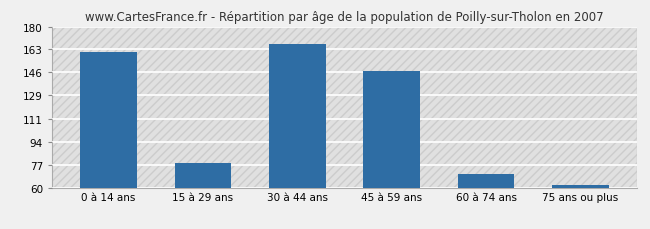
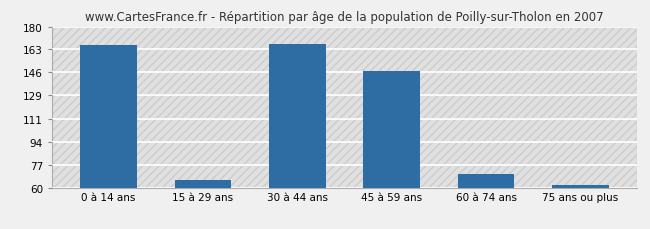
0 à 14 ans: 161 -> 166
15 à 29 ans: 78 -> 66
